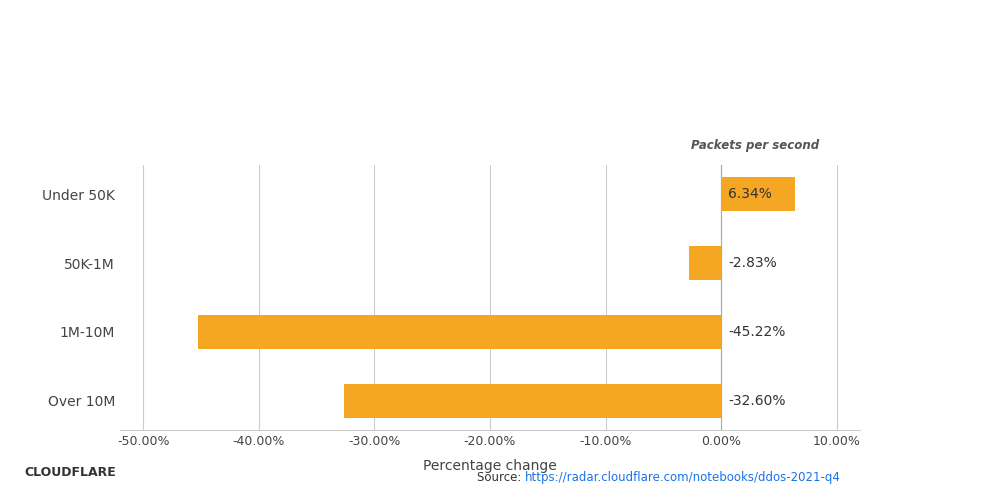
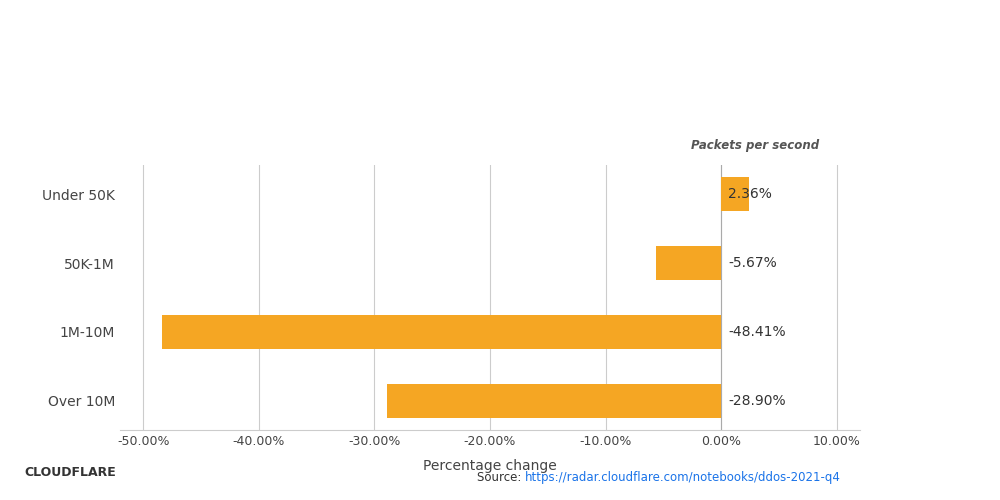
Under 50K: 6.34% -> 2.36%
50K-1M: -2.83% -> -5.67%
1M-10M: -45.22% -> -48.41%
Over 10M: -32.60% -> -28.90%
